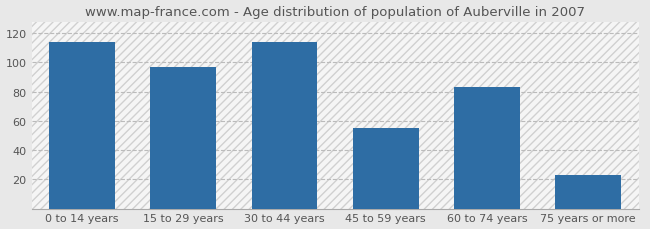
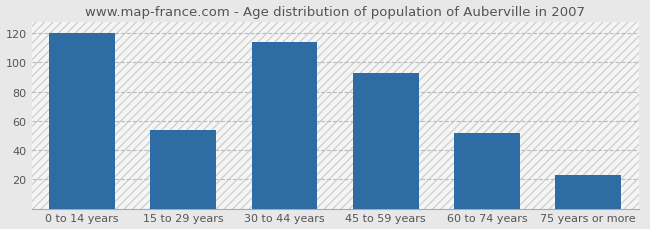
0 to 14 years: 114 -> 120
15 to 29 years: 97 -> 54
45 to 59 years: 55 -> 93
60 to 74 years: 83 -> 52
